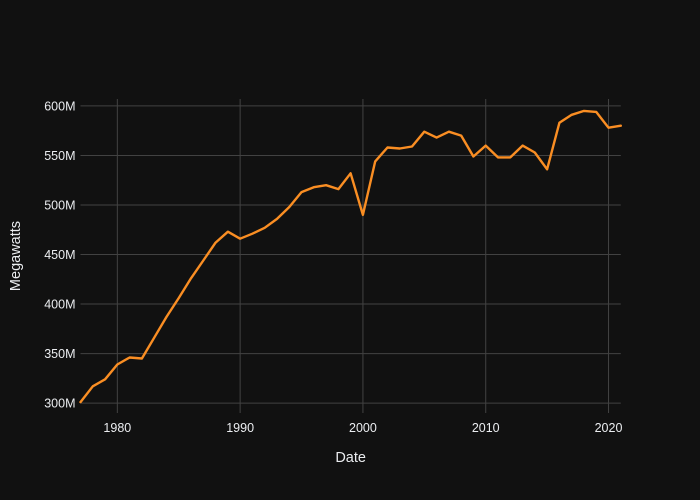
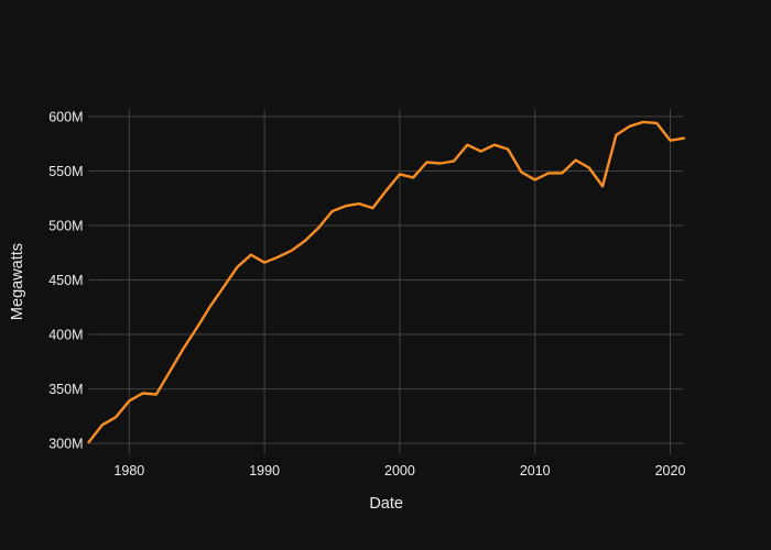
2000: 490M -> 550M
2010: 560M -> 540M
